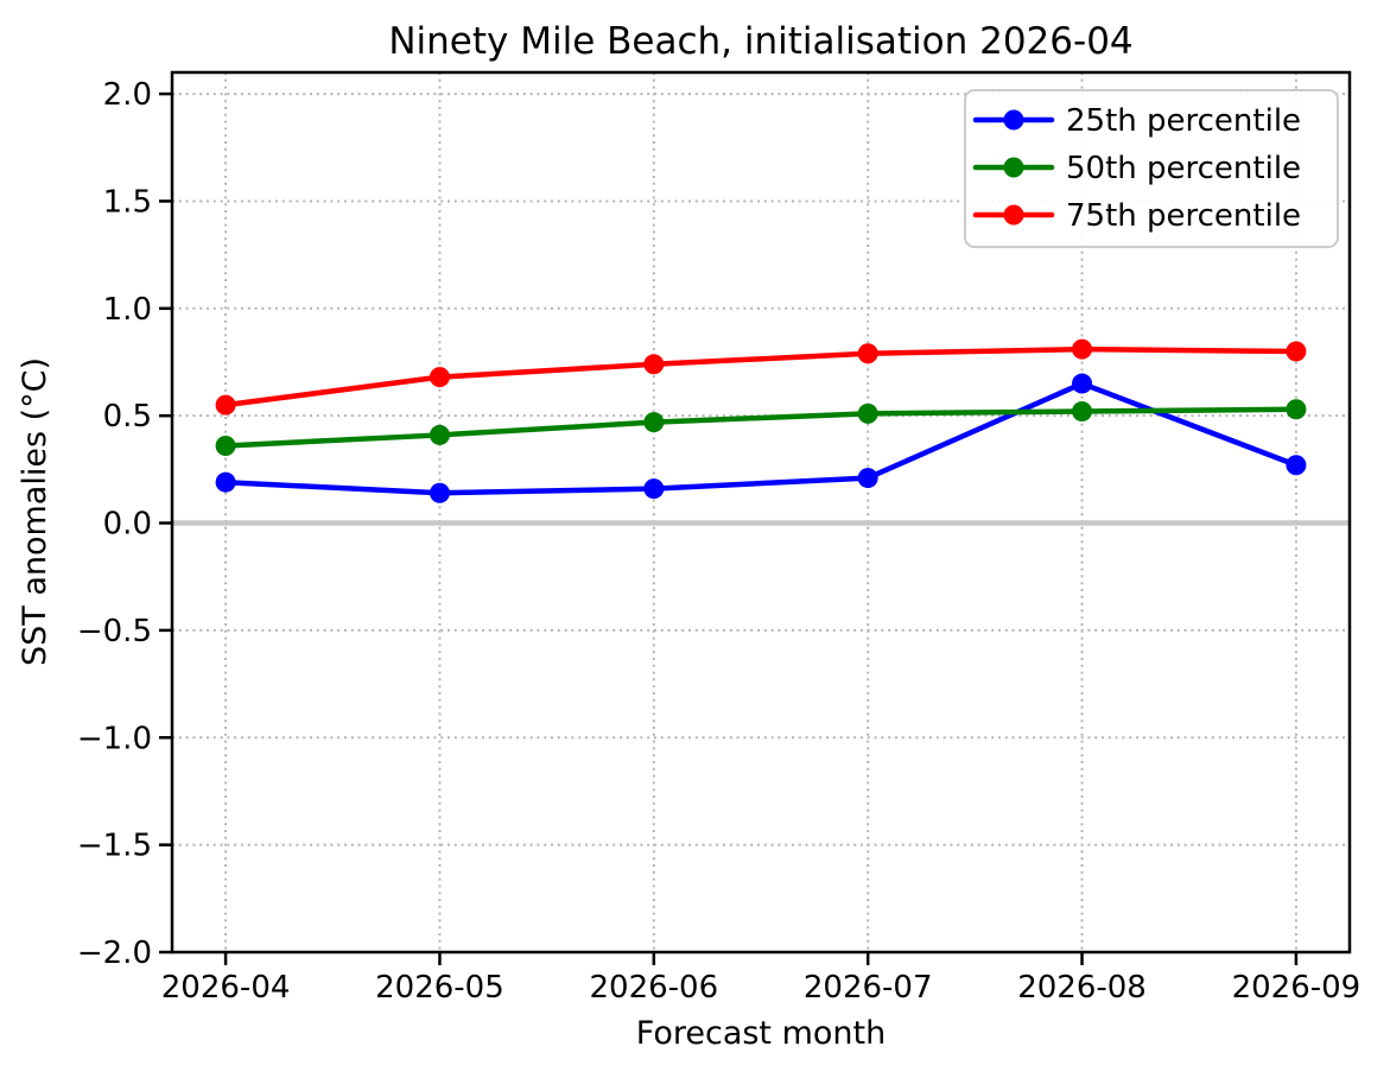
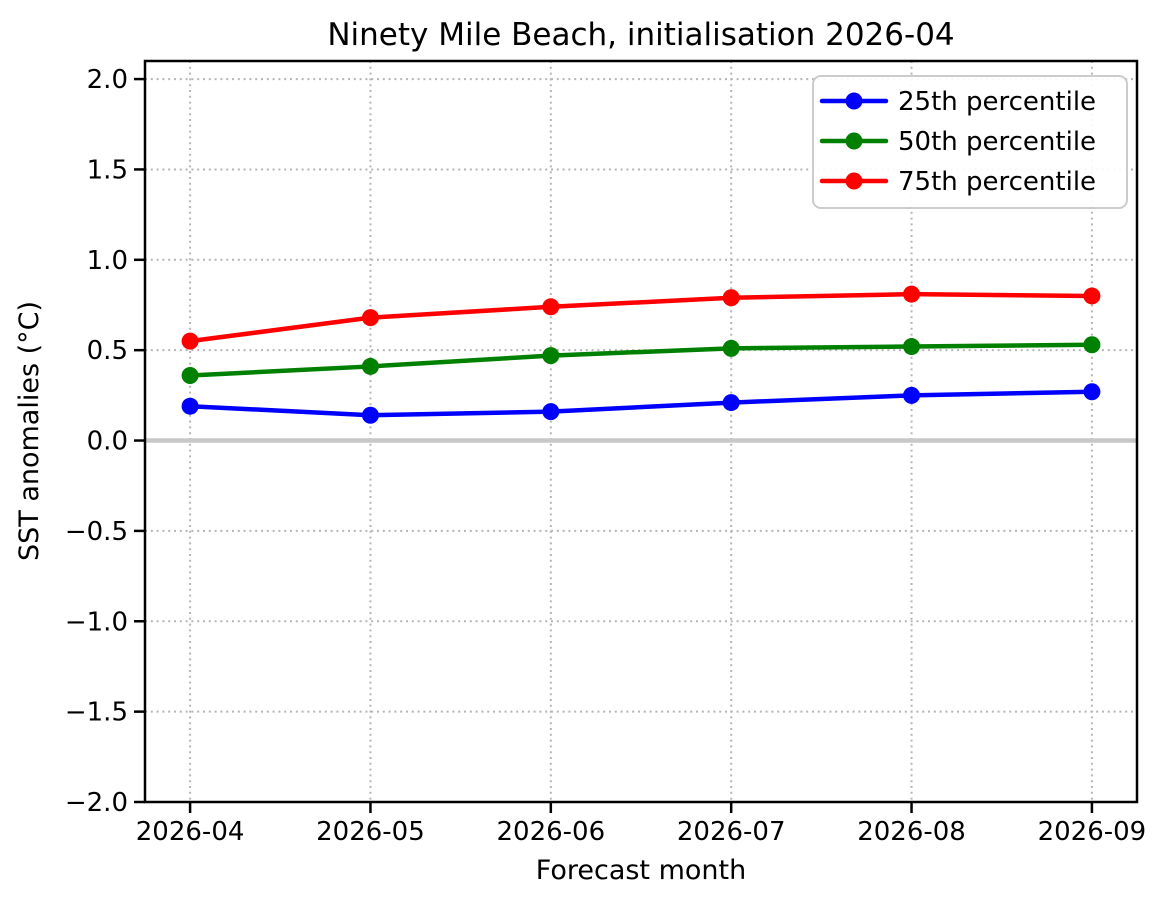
25th percentile/2026-08: 0.65 -> 0.25
